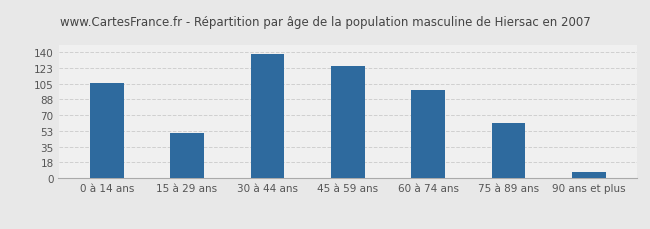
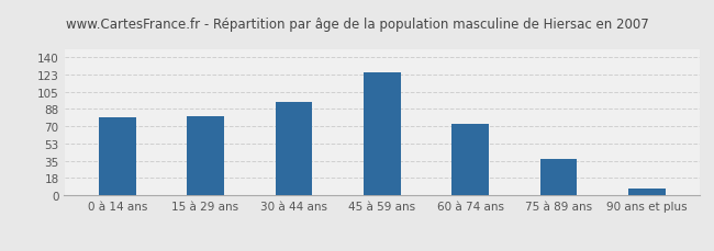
0 à 14 ans: 106 -> 79
15 à 29 ans: 50 -> 80
30 à 44 ans: 138 -> 95
60 à 74 ans: 98 -> 73
75 à 89 ans: 62 -> 37
